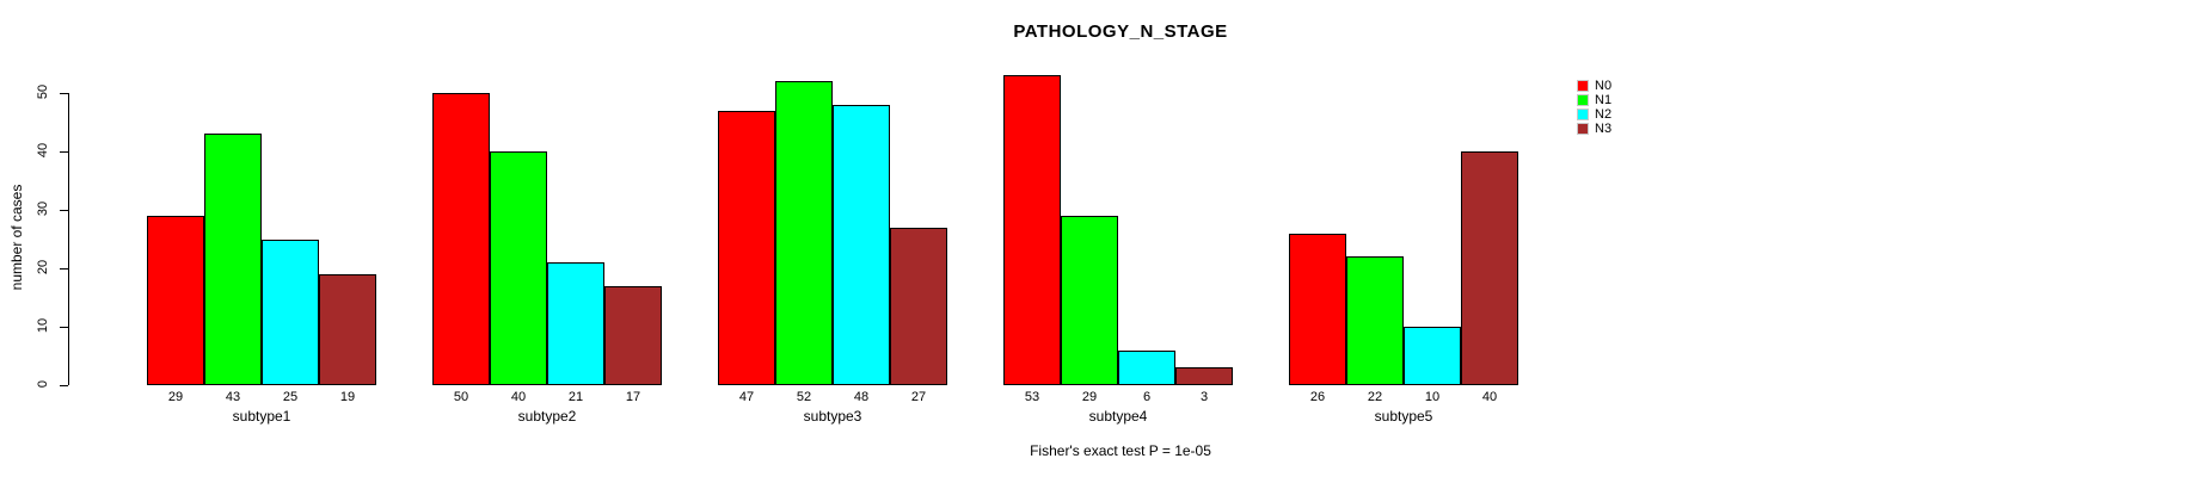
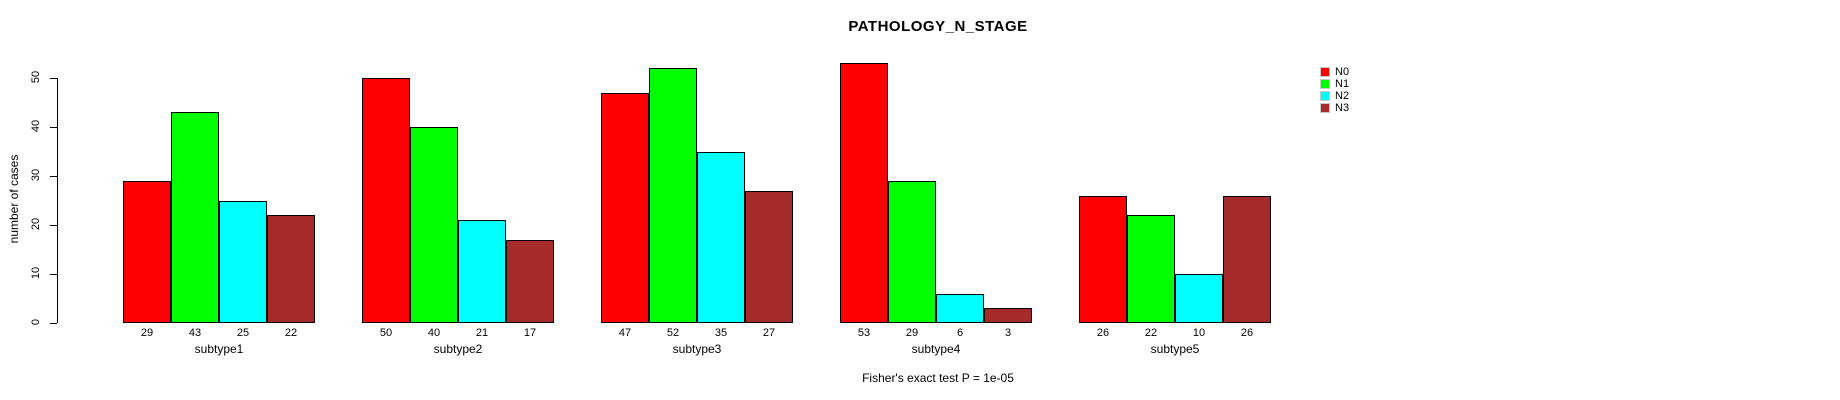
N3/subtype1: 19 -> 22
N2/subtype3: 48 -> 35
N3/subtype5: 40 -> 26
